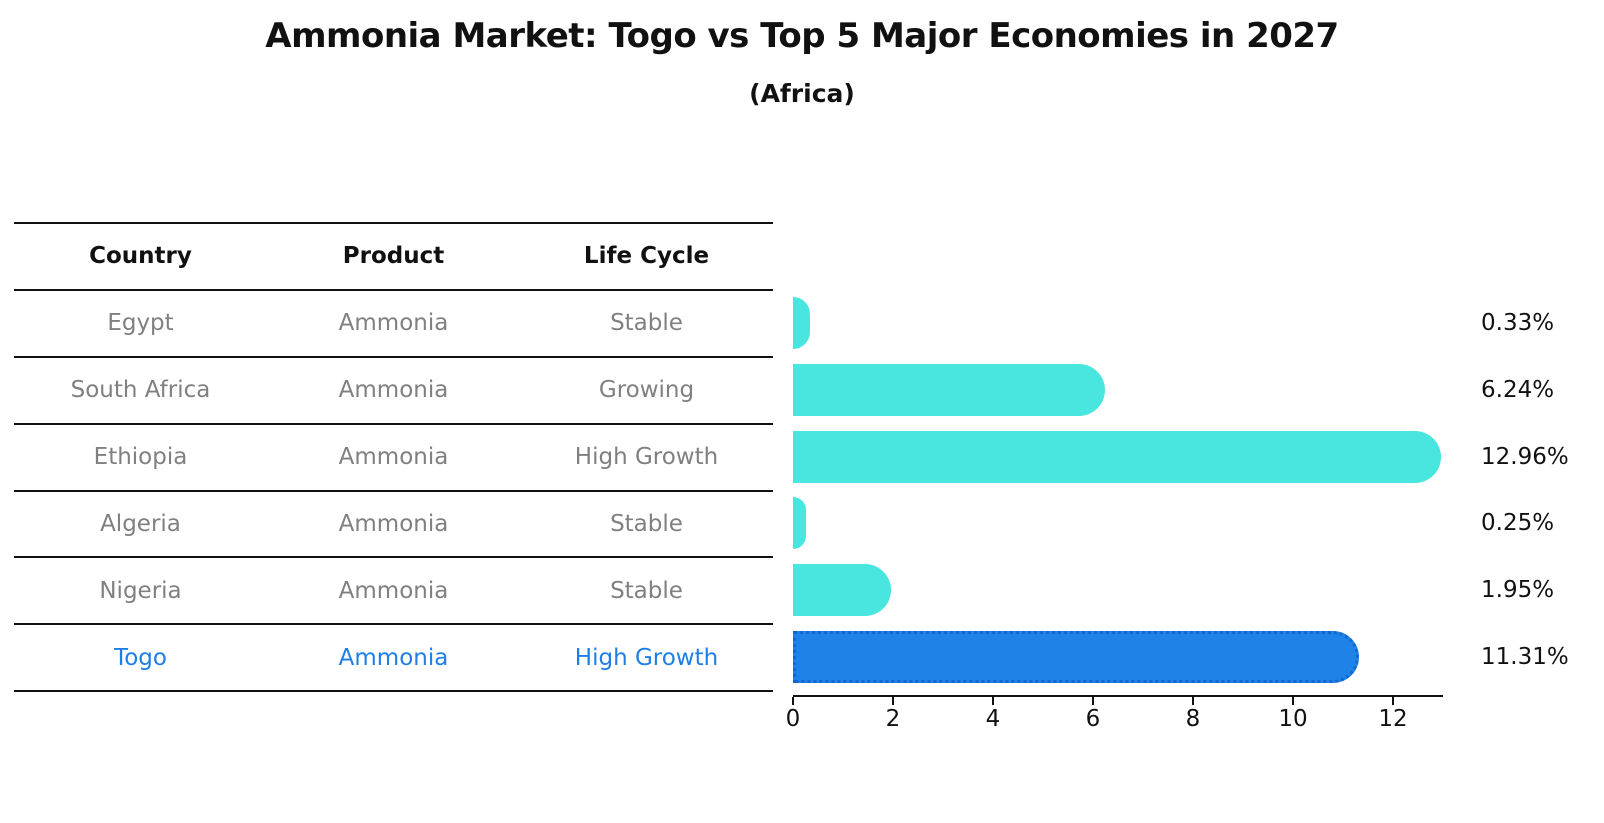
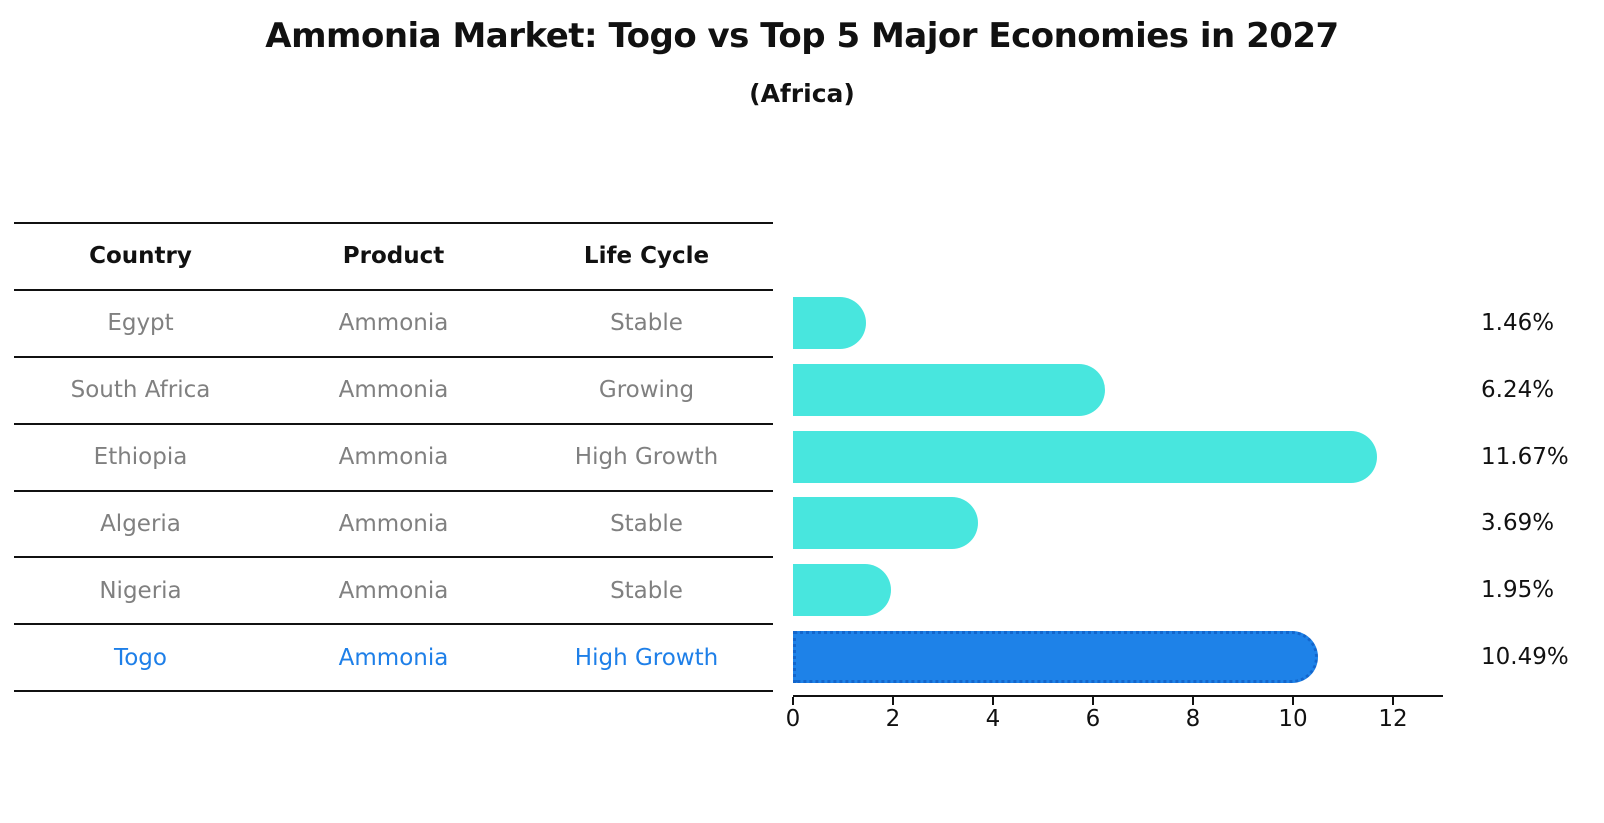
Egypt: 0.33% -> 1.46%
Ethiopia: 12.96% -> 11.67%
Algeria: 0.25% -> 3.69%
Togo: 11.31% -> 10.49%
